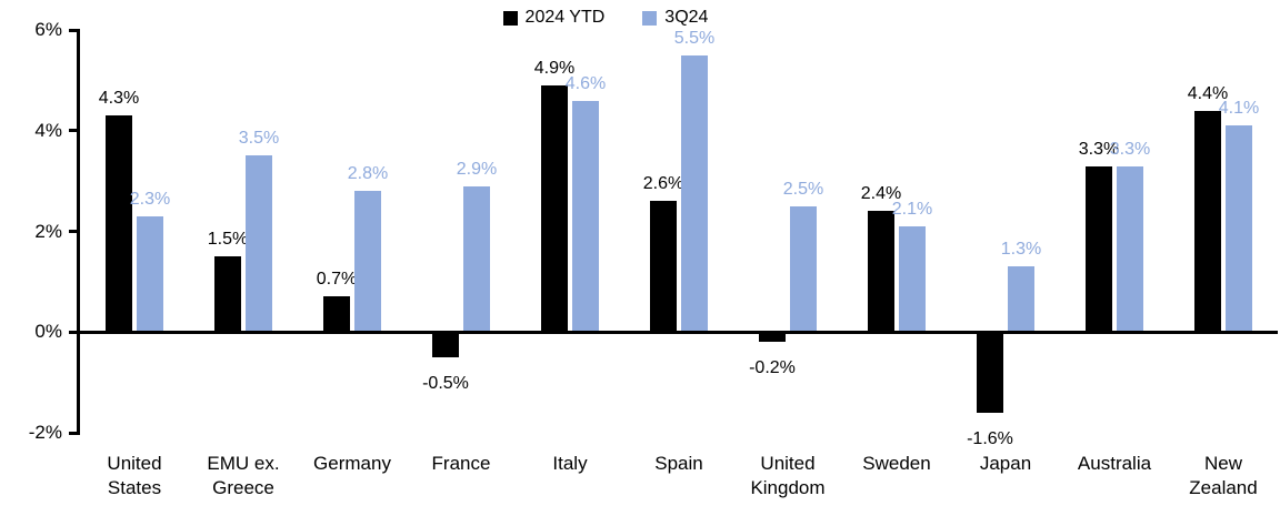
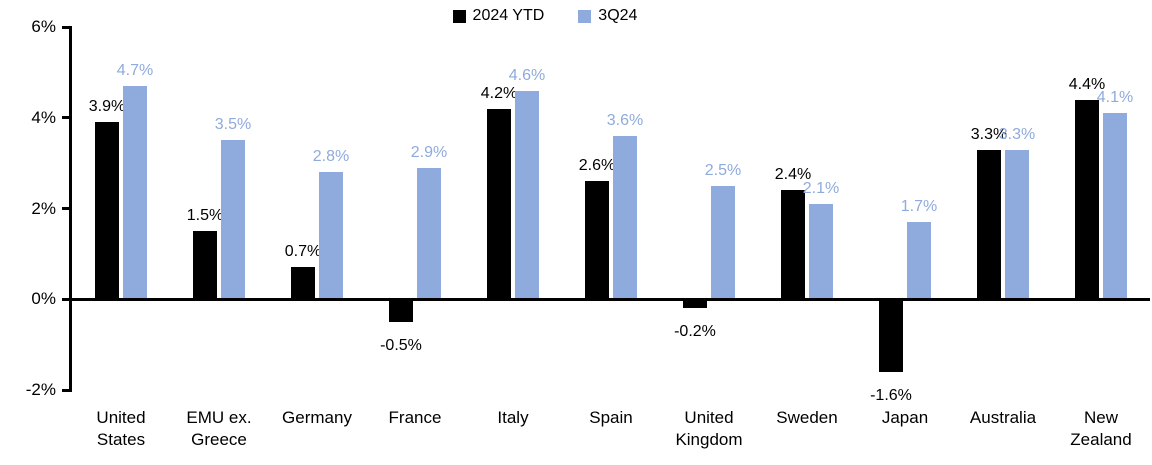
2024 YTD/United States: 4.3% -> 3.9%
3Q24/United States: 2.3% -> 4.7%
2024 YTD/Italy: 4.9% -> 4.2%
3Q24/Spain: 5.5% -> 3.6%
3Q24/Japan: 1.3% -> 1.7%
